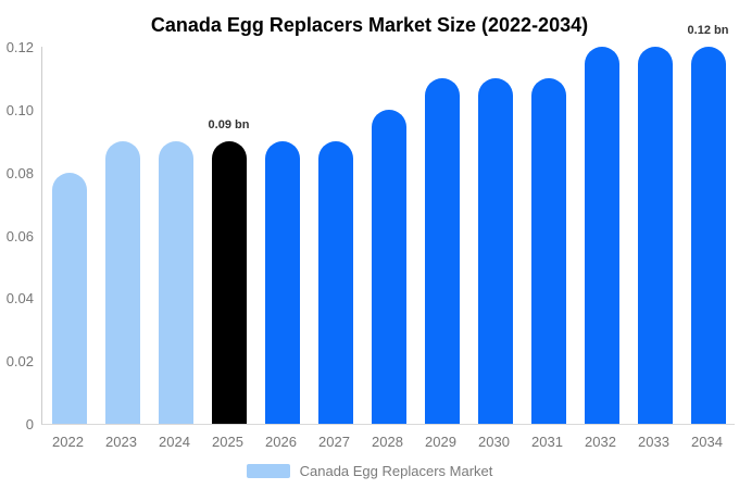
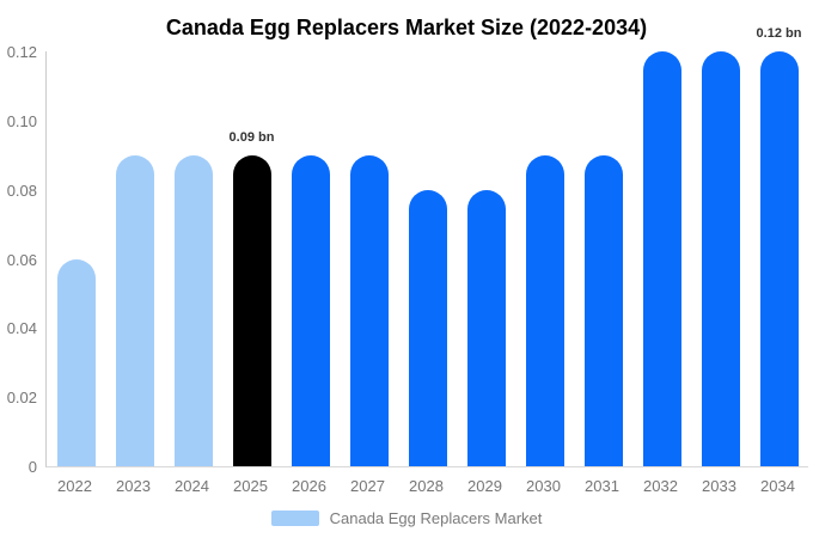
2022: 0.08 -> 0.06
2028: 0.10 -> 0.08
2029: 0.11 -> 0.08
2030: 0.11 -> 0.09
2031: 0.11 -> 0.09
